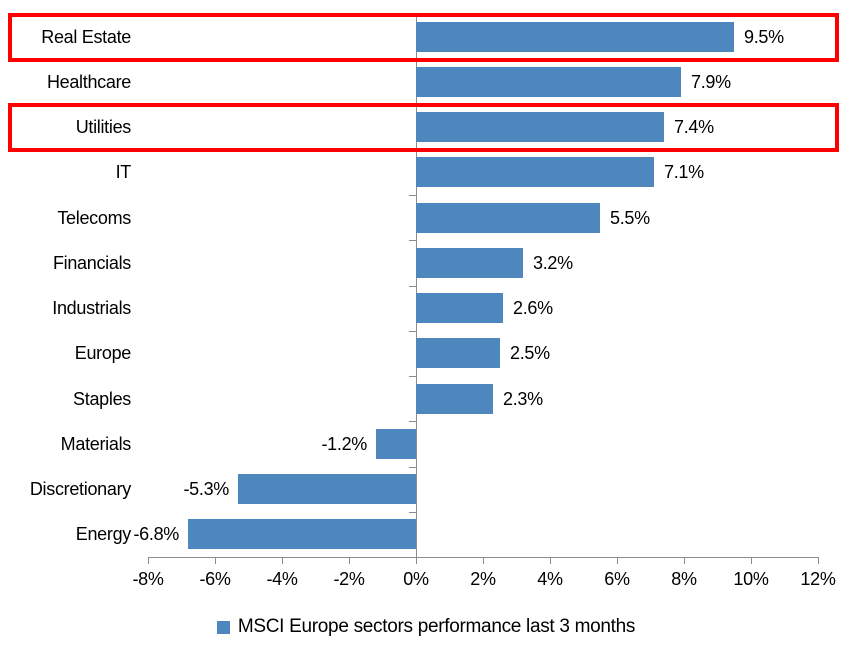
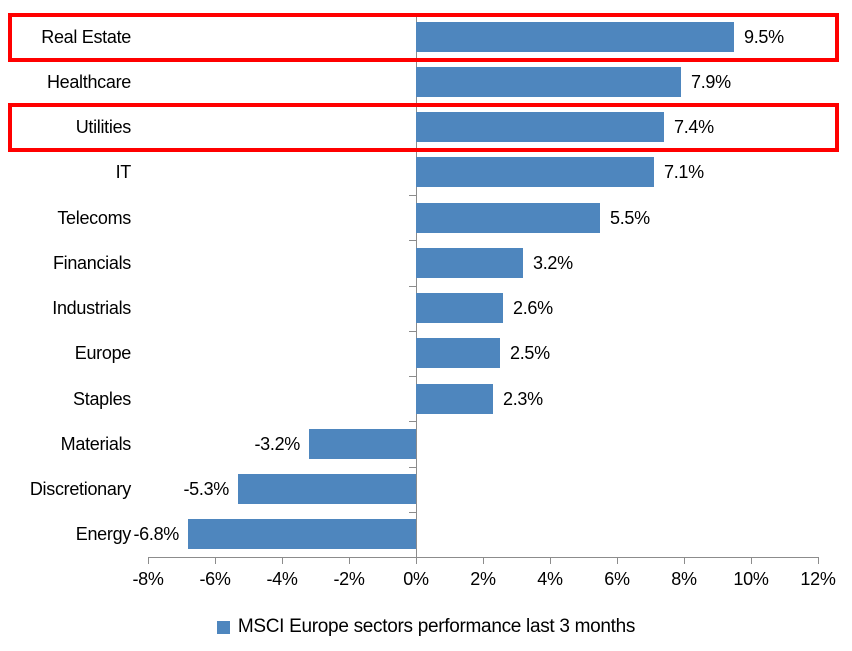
Materials: -1.2% -> -3.2%
